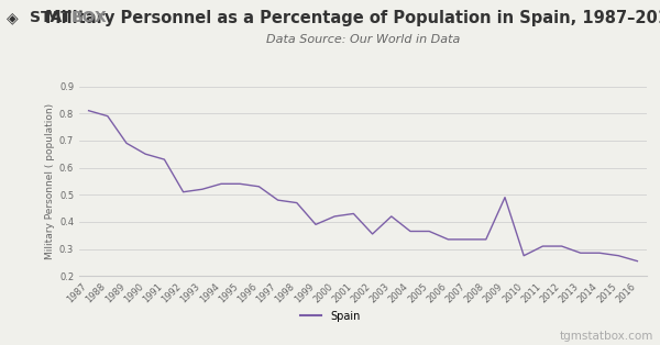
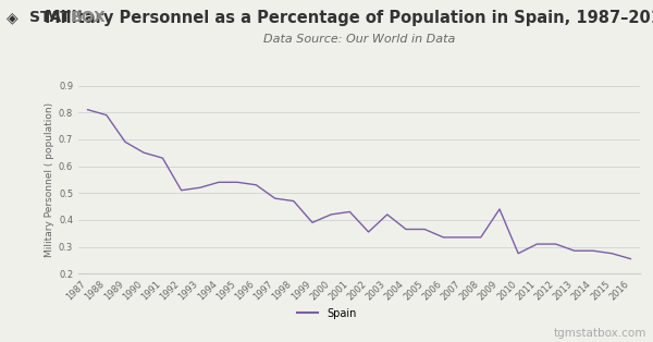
2009: 0.490 -> 0.440
